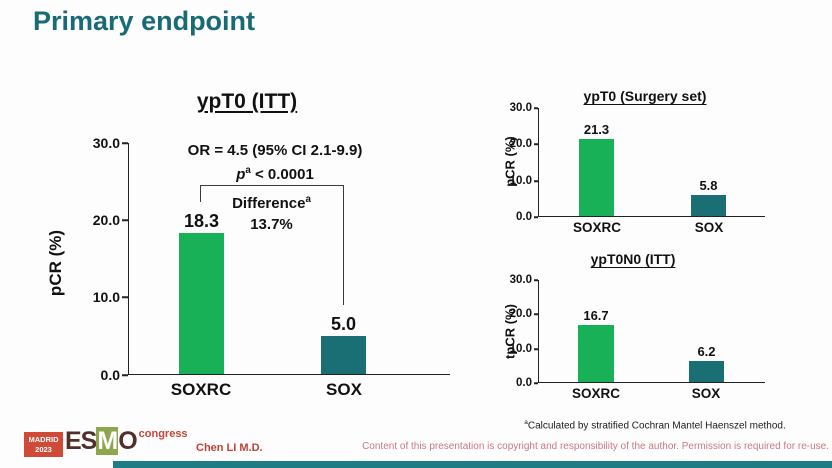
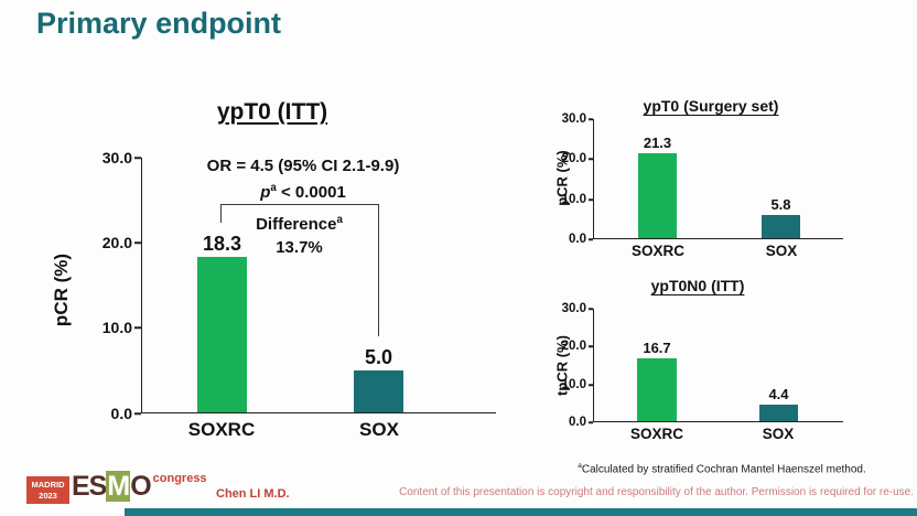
ypT0N0 (ITT)/SOX: 6.2 -> 4.4
